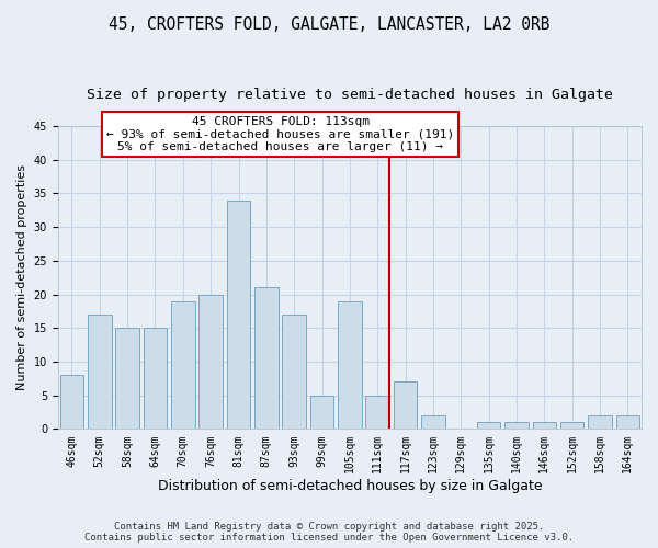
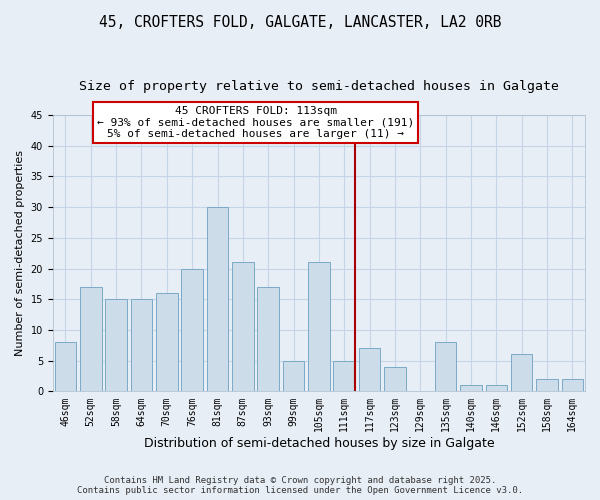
70sqm: 19 -> 16
81sqm: 34 -> 30
105sqm: 19 -> 21
123sqm: 2 -> 4
135sqm: 1 -> 8
152sqm: 1 -> 6
